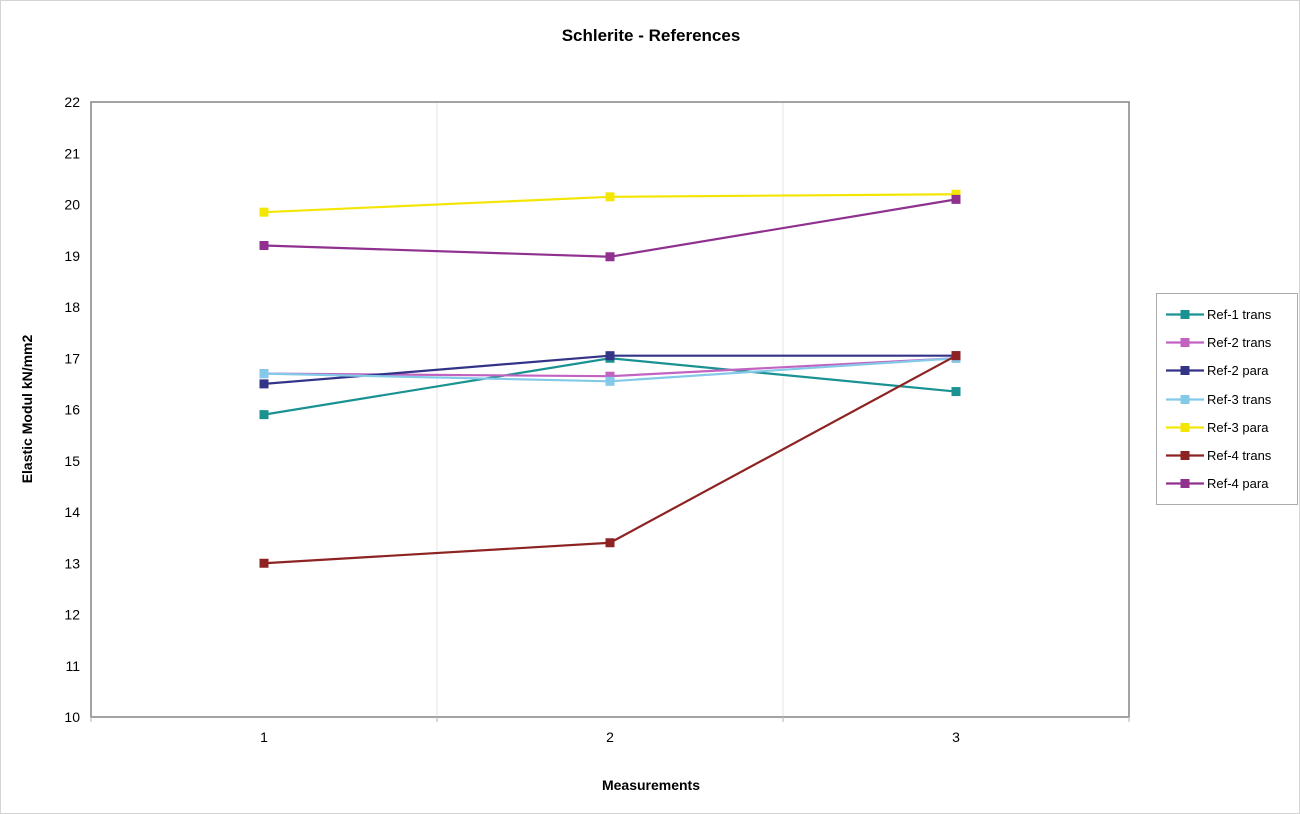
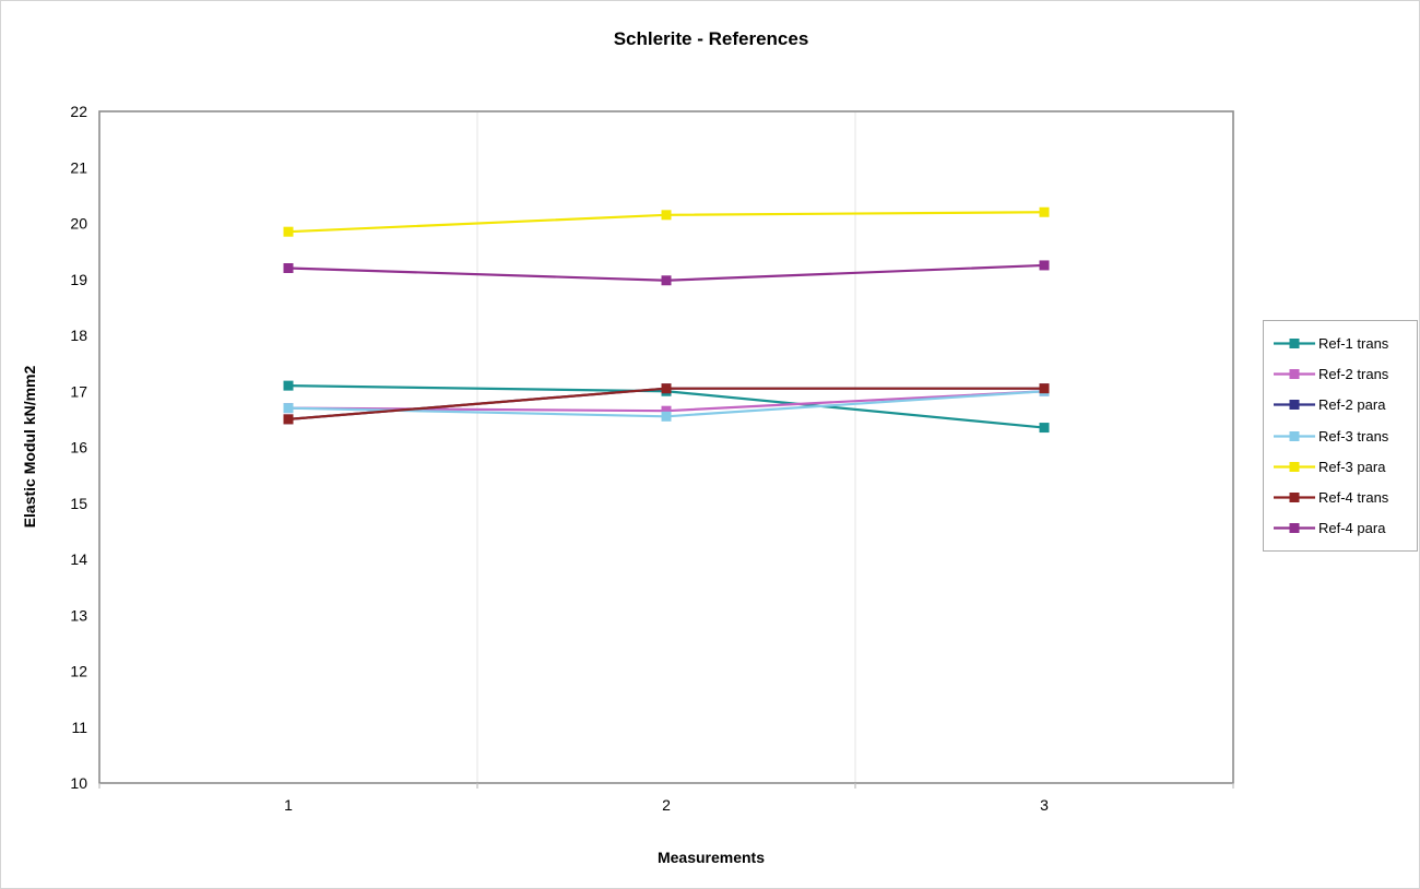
Ref-1 trans/1: 15.9 -> 17.1
Ref-4 trans/1: 13.0 -> 16.5
Ref-4 trans/2: 13.4 -> 17.1
Ref-4 para/3: 20.1 -> 19.2
